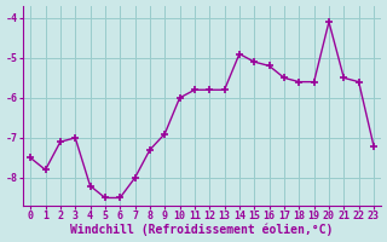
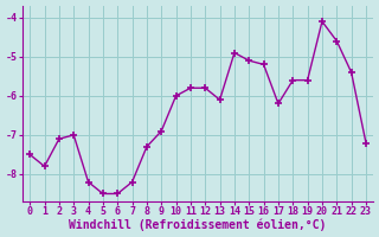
7: -8.0 -> -8.2
13: -5.8 -> -6.1
17: -5.5 -> -6.2
21: -5.5 -> -4.6
22: -5.6 -> -5.4
